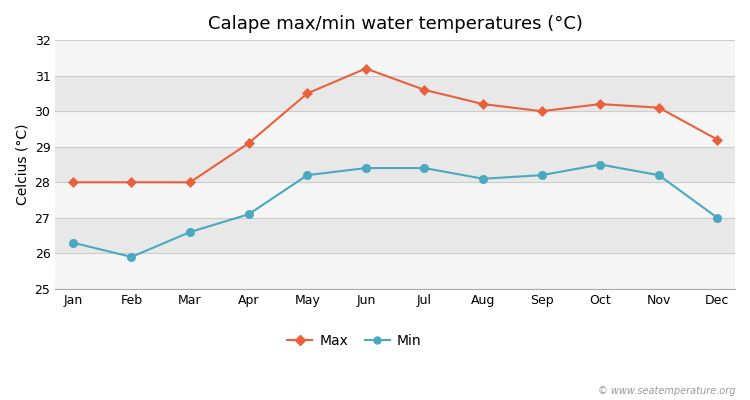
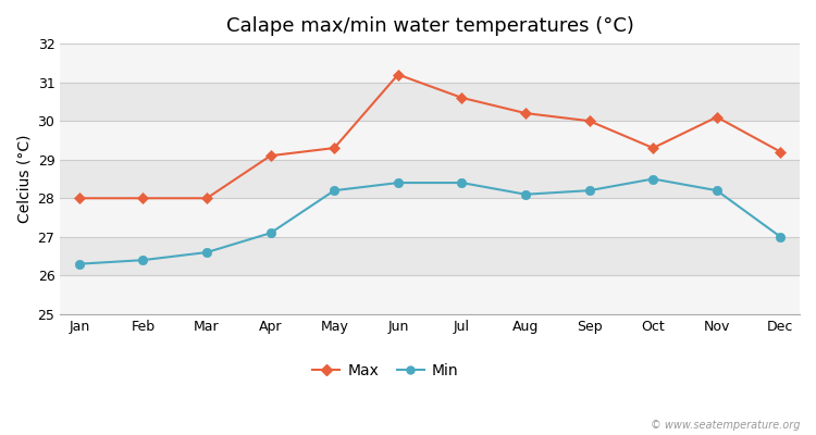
Min/Feb: 25.9 -> 26.4
Max/May: 30.5 -> 29.3
Max/Oct: 30.2 -> 29.3
